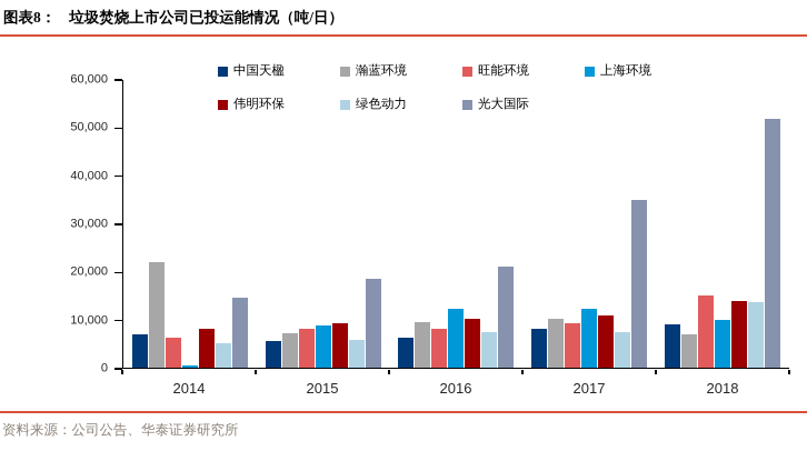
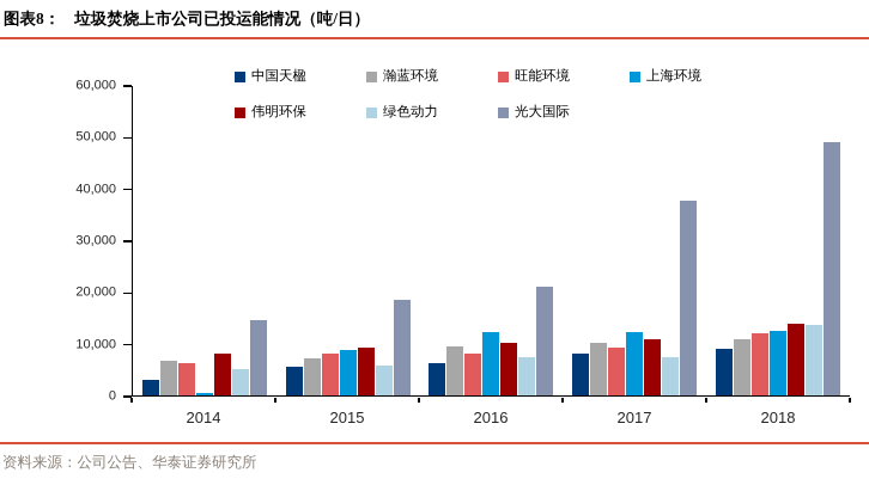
中国天楹/2014: 7000 -> 3000
瀚蓝环境/2014: 22000 -> 7000
光大国际/2017: 35000 -> 38000
瀚蓝环境/2018: 7000 -> 11000
旺能环境/2018: 15000 -> 12000
上海环境/2018: 10000 -> 12000
光大国际/2018: 52000 -> 49000
